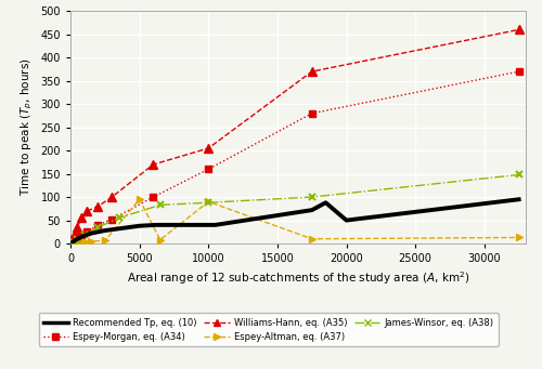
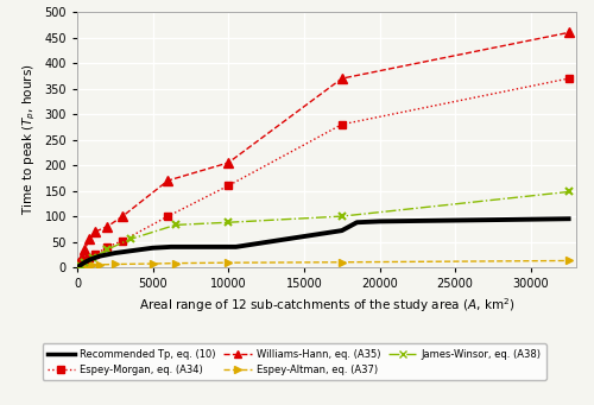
Espey-Altman, eq. (A37)/5000: 95 -> 7
Espey-Altman, eq. (A37)/10000: 90 -> 9
Recommended Tp, eq. (10)/20000: 50 -> 90
